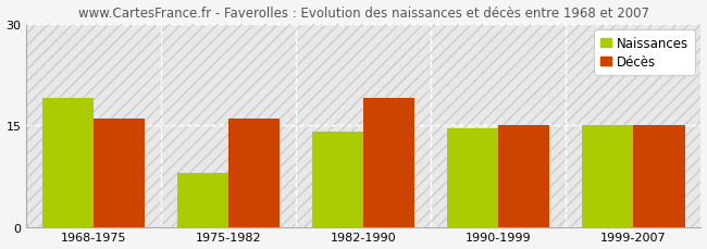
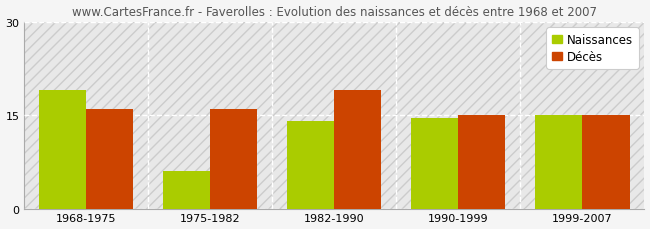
Naissances/1975-1982: 8.0 -> 6.0
